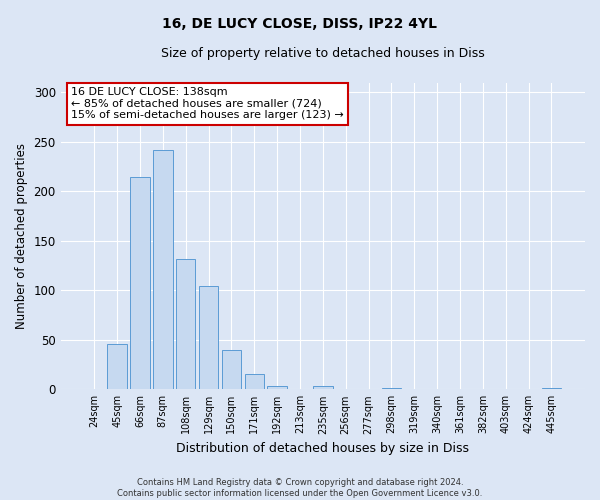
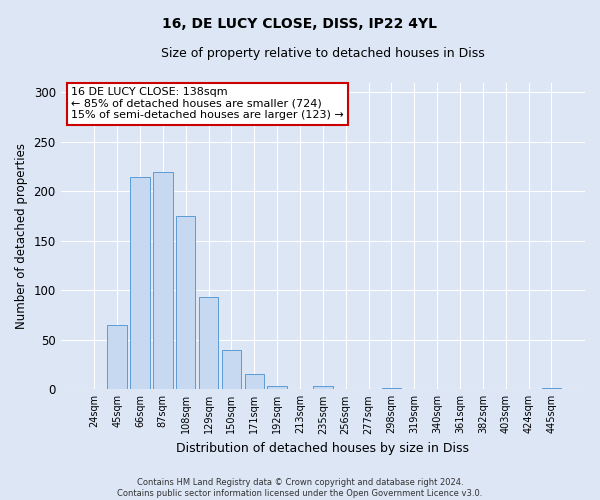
45sqm: 46 -> 65
87sqm: 242 -> 220
108sqm: 132 -> 175
129sqm: 104 -> 93
